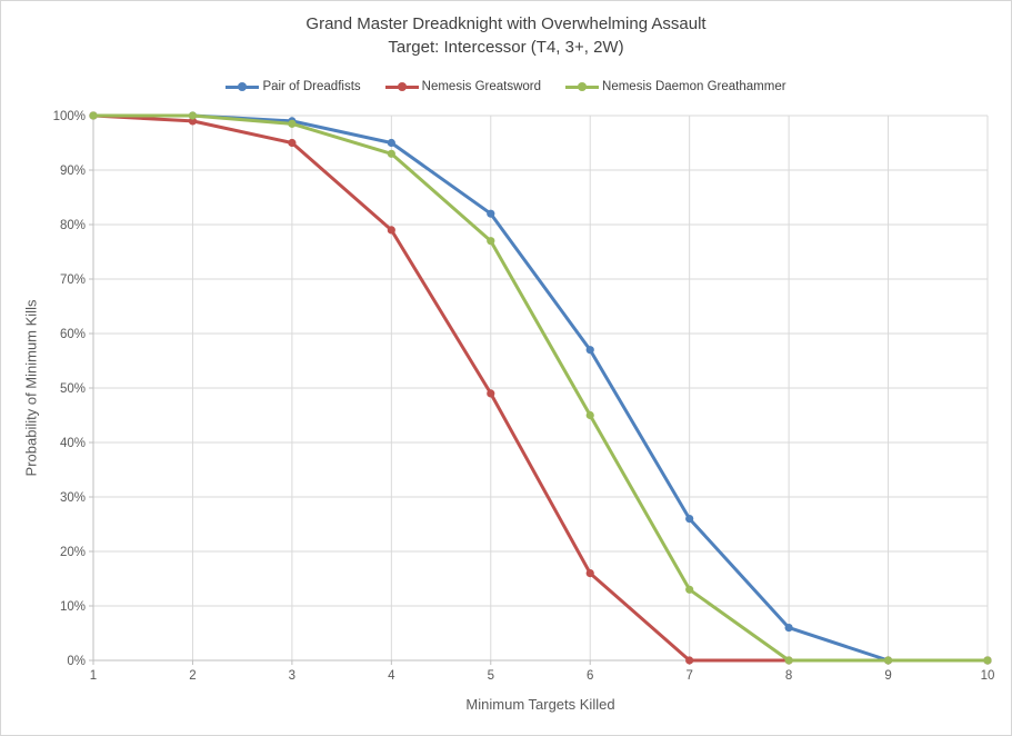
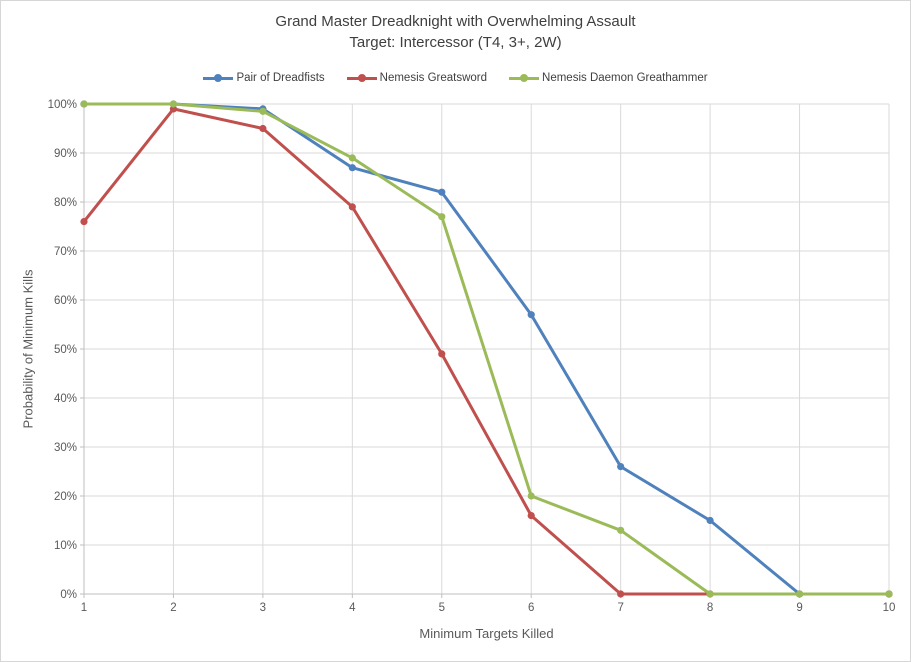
Nemesis Greatsword/1: 100% -> 76%
Pair of Dreadfists/4: 95% -> 87%
Nemesis Daemon Greathammer/4: 93% -> 89%
Nemesis Daemon Greathammer/6: 45% -> 20%
Pair of Dreadfists/8: 6% -> 15%
